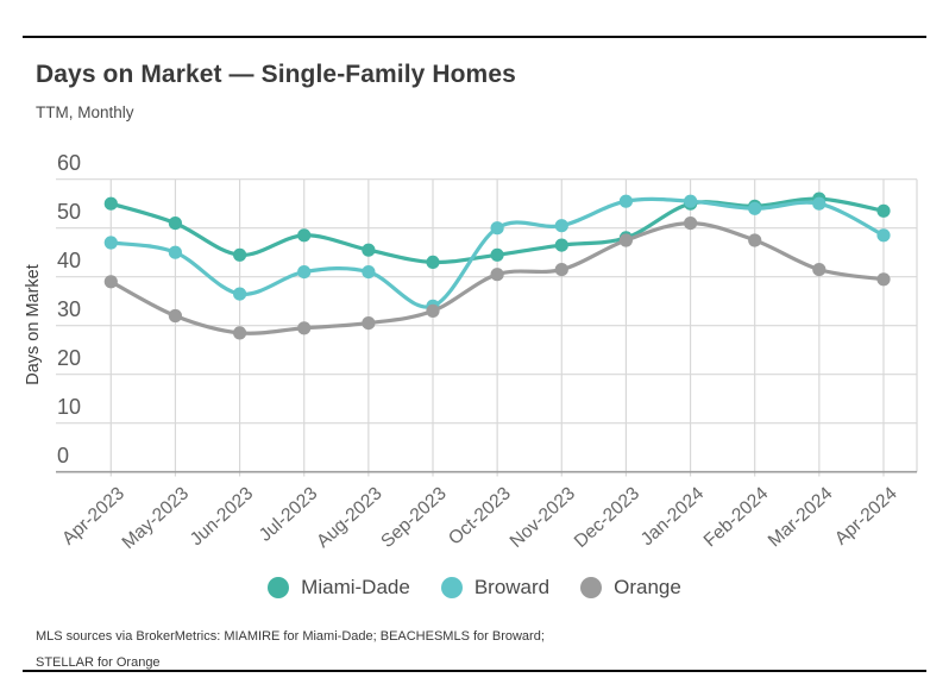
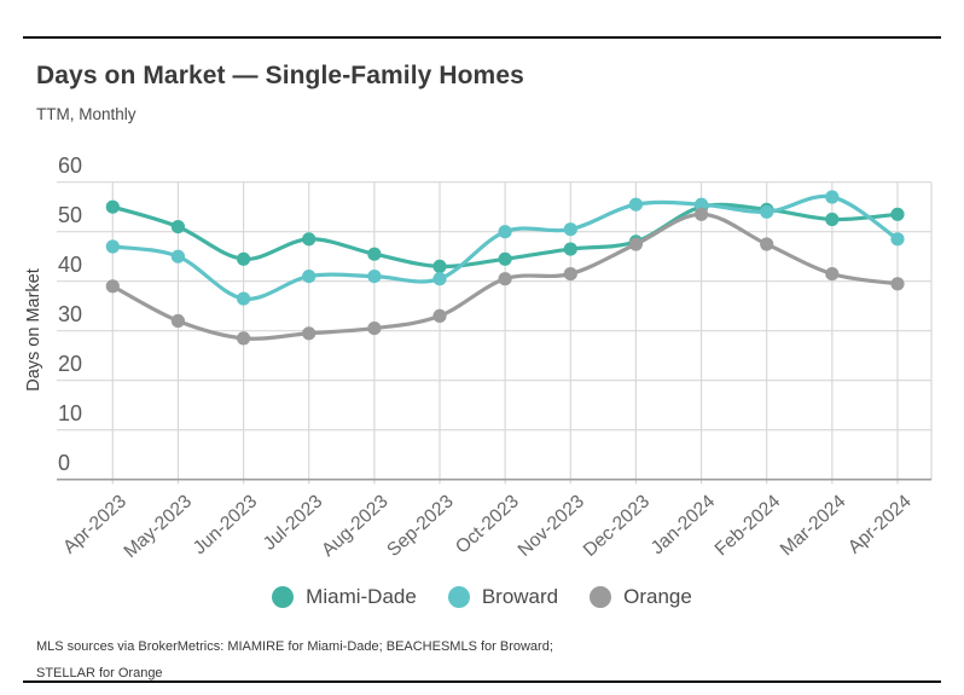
Broward/Sep-2023: 34 -> 40
Orange/Jan-2024: 51 -> 54
Miami-Dade/Mar-2024: 56 -> 52
Broward/Mar-2024: 55 -> 57
